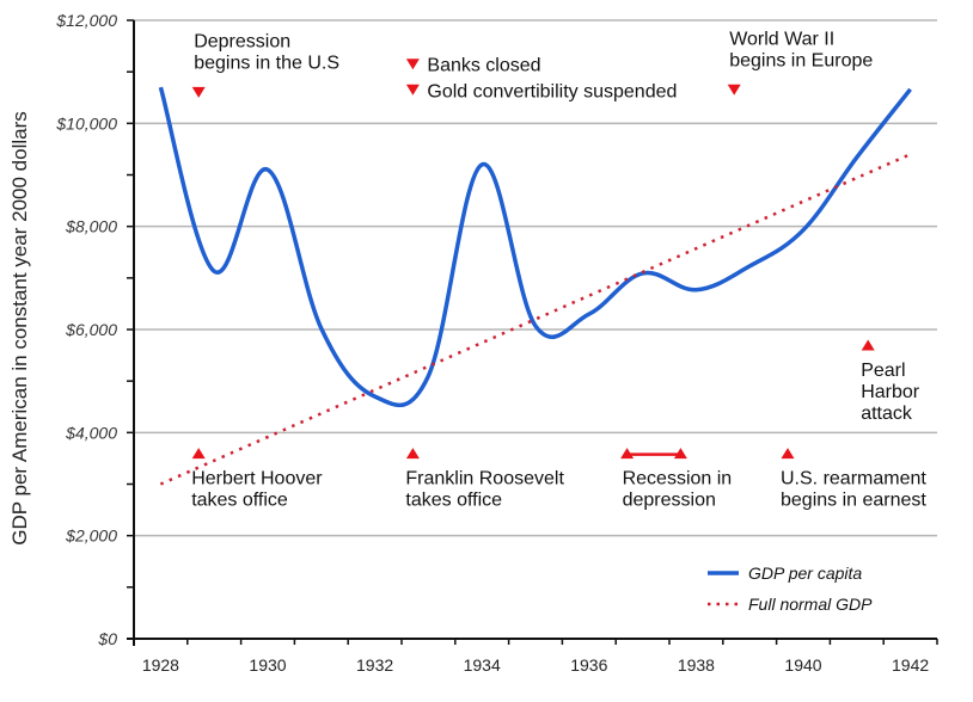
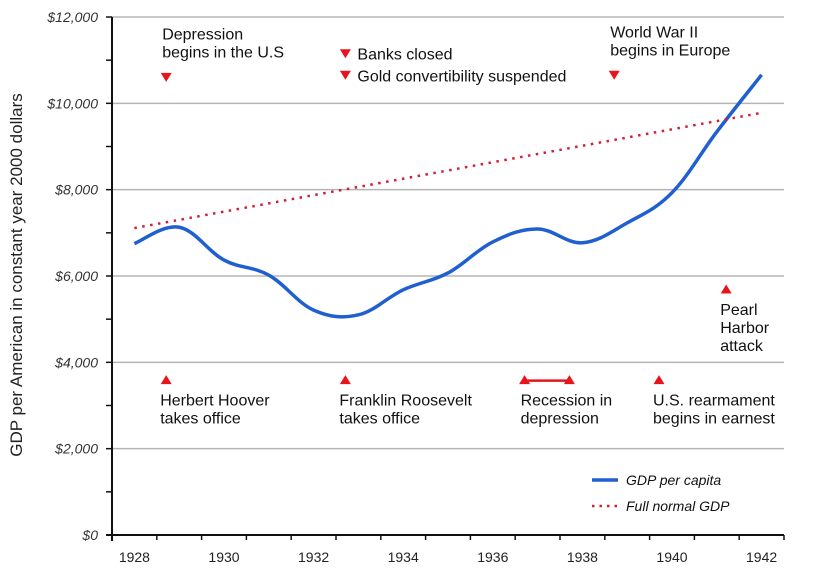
GDP per capita/1928: $10700 -> $6800
Full normal GDP/1928: $3000 -> $7100
GDP per capita/1930: $9100 -> $6400
GDP per capita/1932: $4700 -> $5200
GDP per capita/1934: $9200 -> $5700
GDP per capita/1936: $6300 -> $6800
Full normal GDP/1942: $9400 -> $9800
